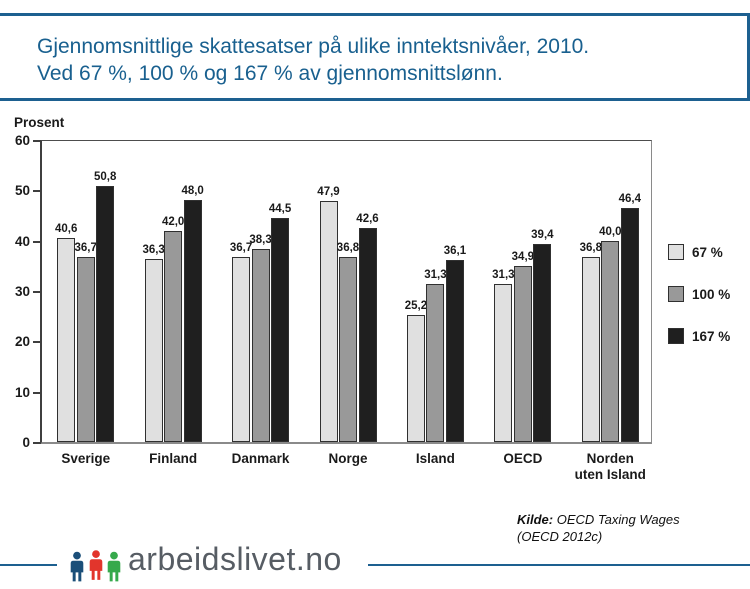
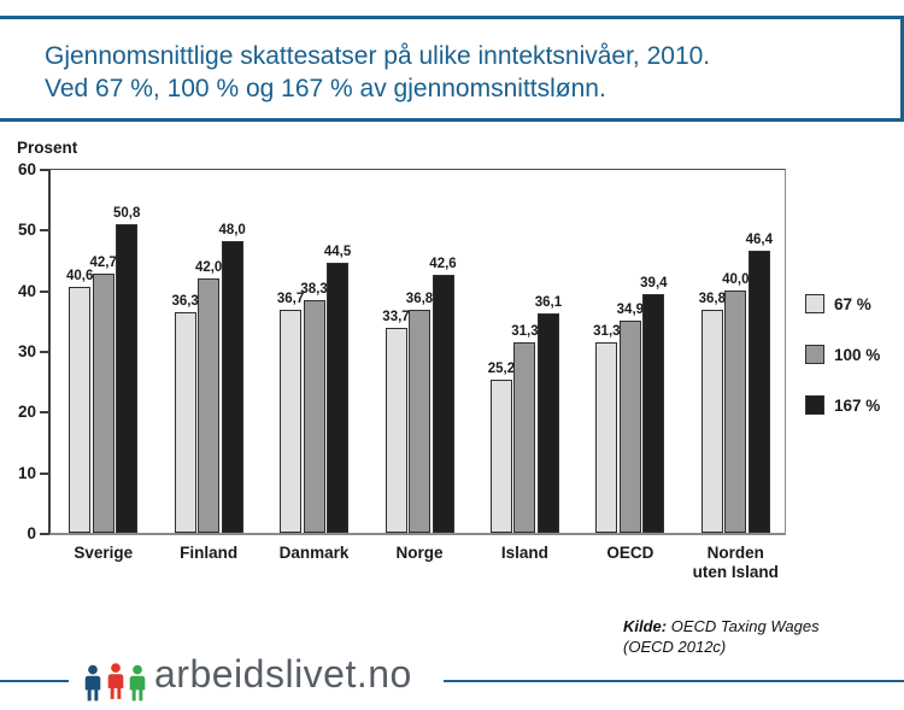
100 %/Sverige: 36,7 -> 42,7
67 %/Norge: 47,9 -> 33,7
